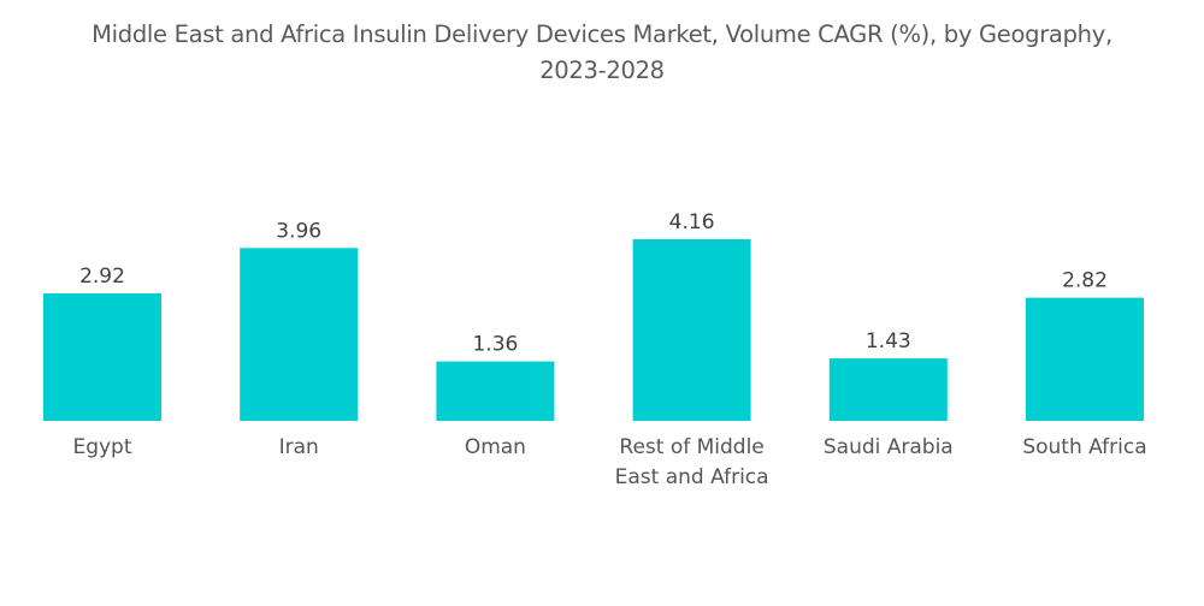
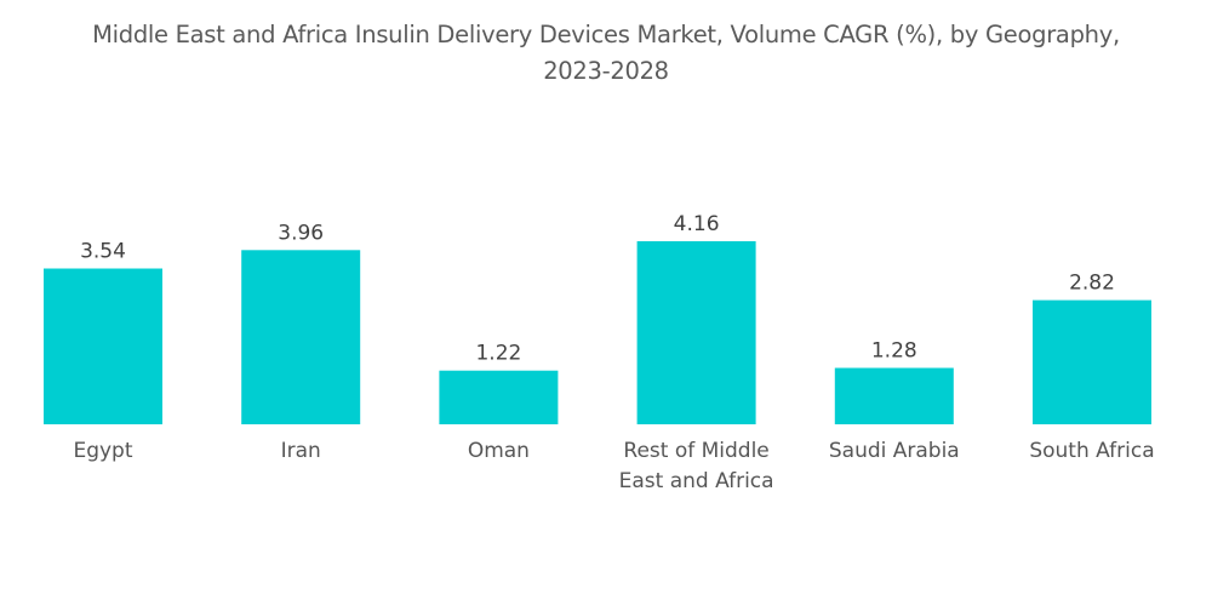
Egypt: 2.92 -> 3.54
Oman: 1.36 -> 1.22
Saudi Arabia: 1.43 -> 1.28
